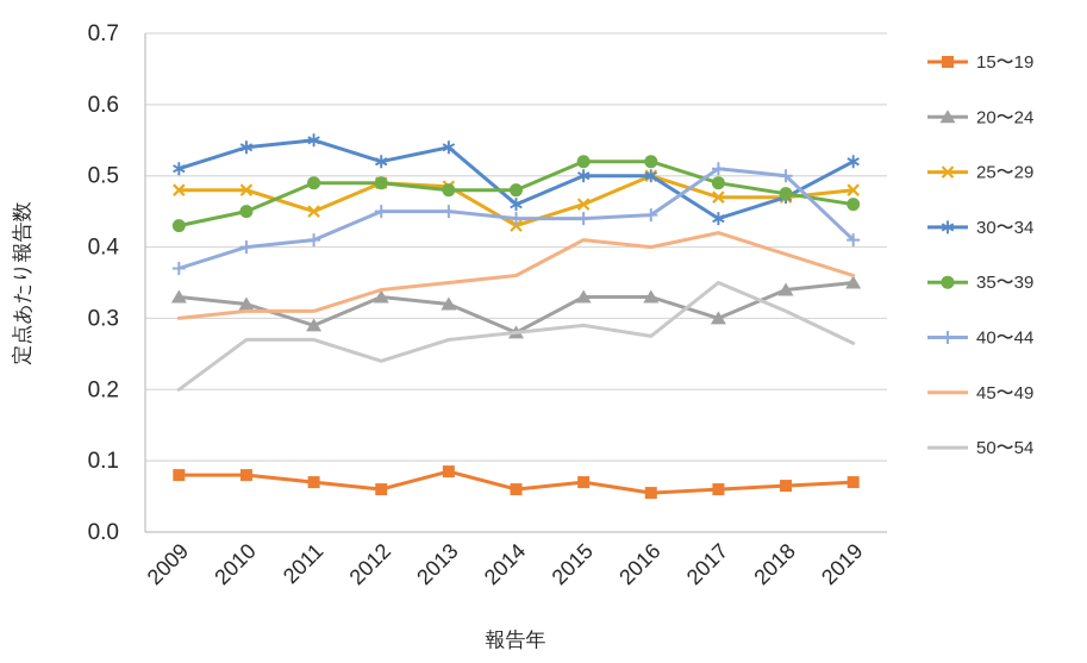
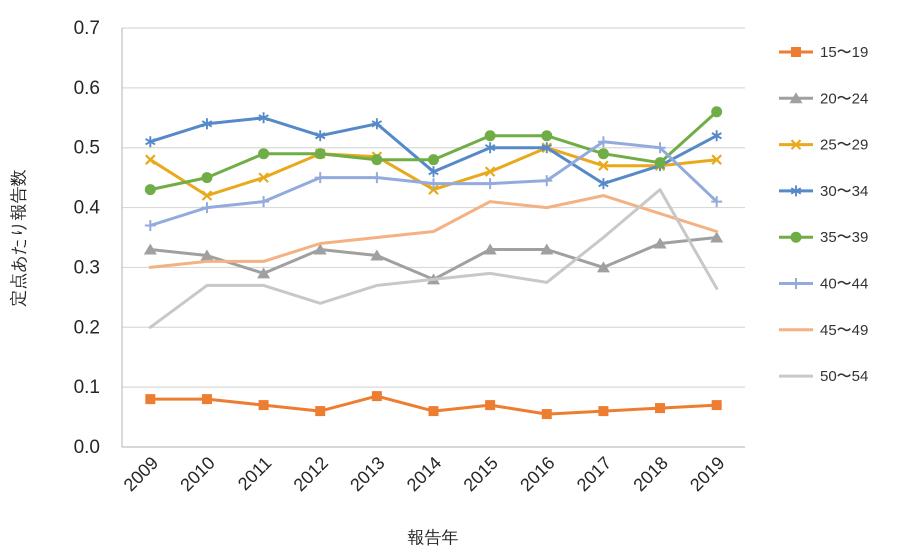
25〜29/2010: 0.48 -> 0.42
50〜54/2018: 0.31 -> 0.43
35〜39/2019: 0.46 -> 0.56
